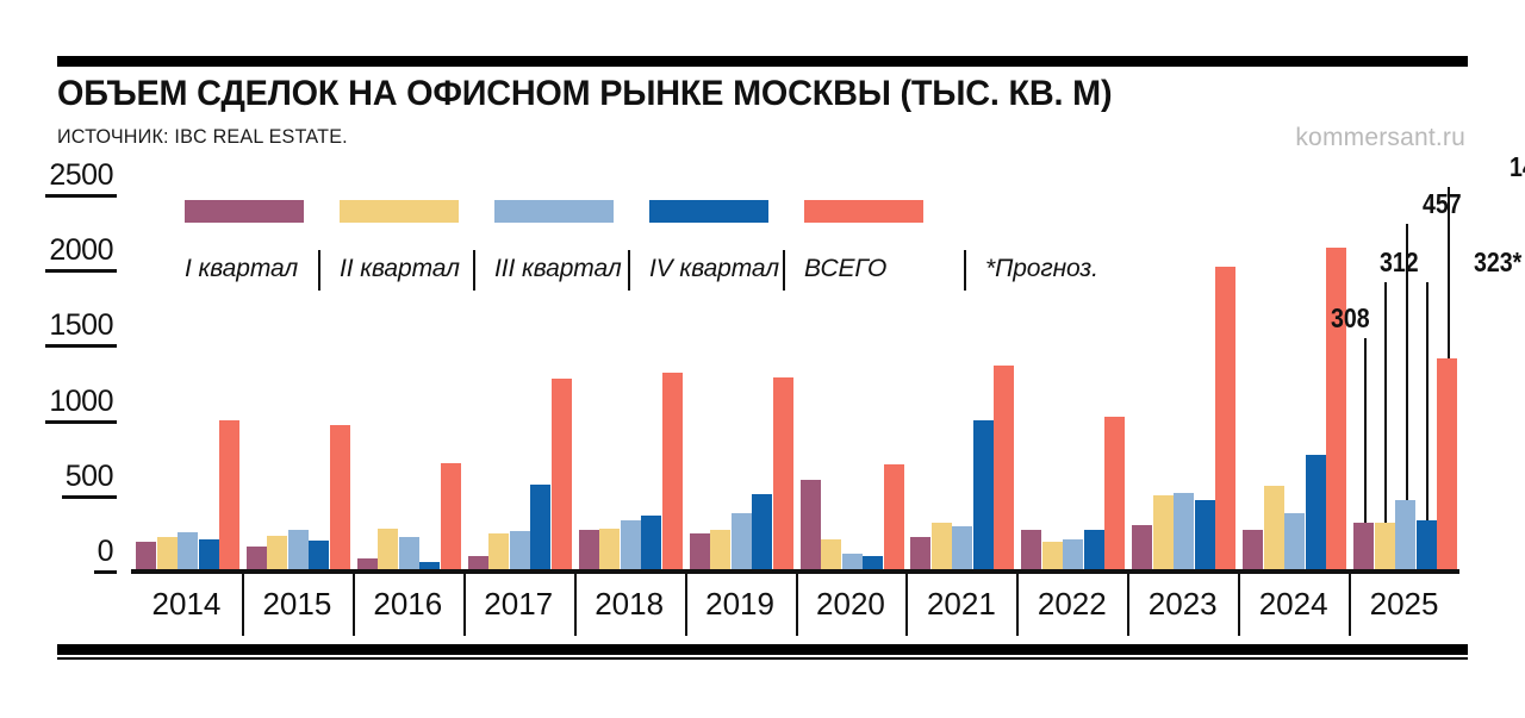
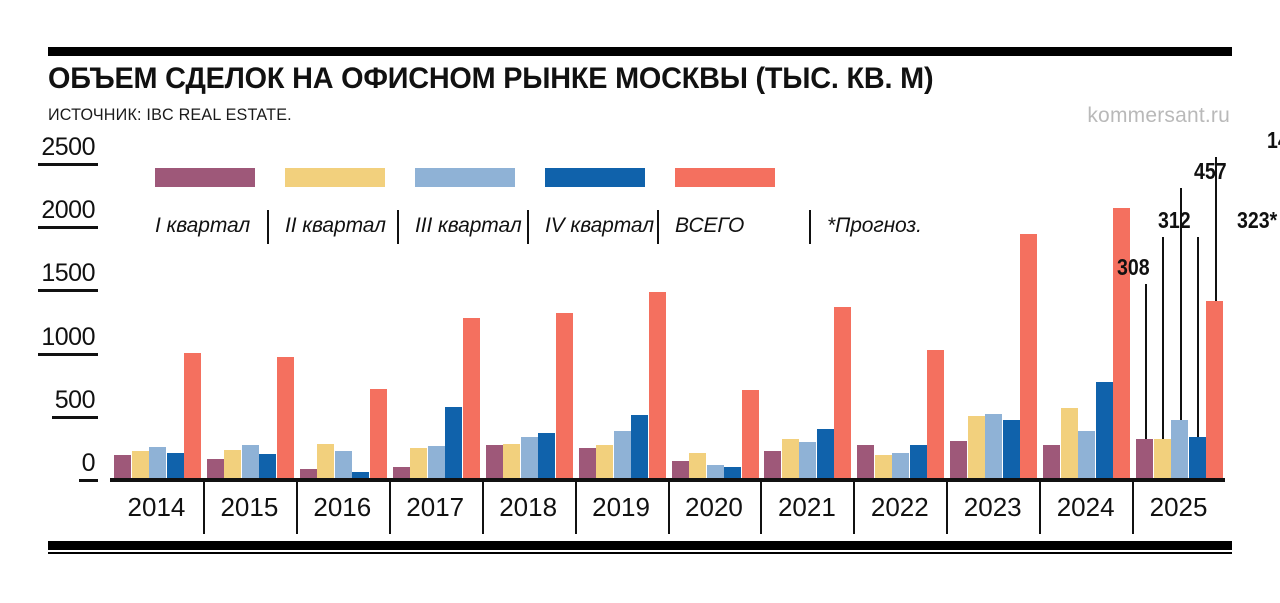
ВСЕГО/2019: 1270 -> 1470
I квартал/2020: 590 -> 140
IV квартал/2021: 990 -> 390
ВСЕГО/2023: 2010 -> 1930
